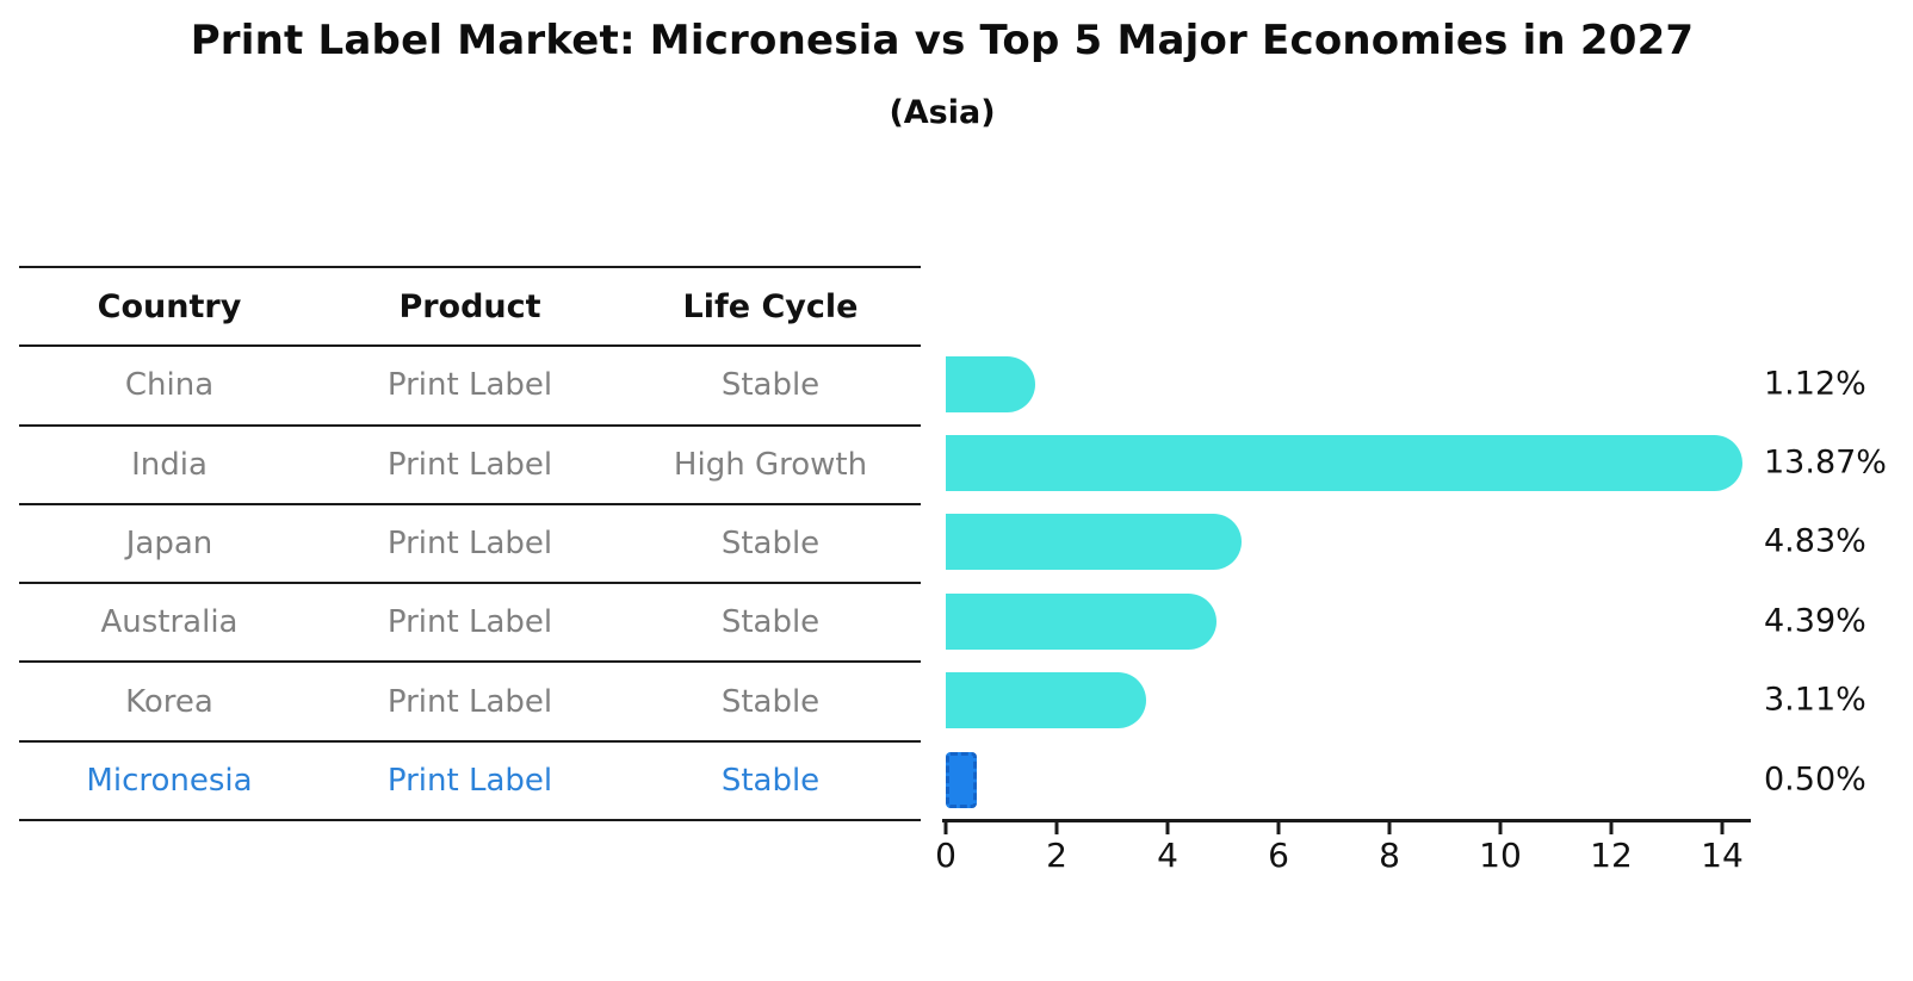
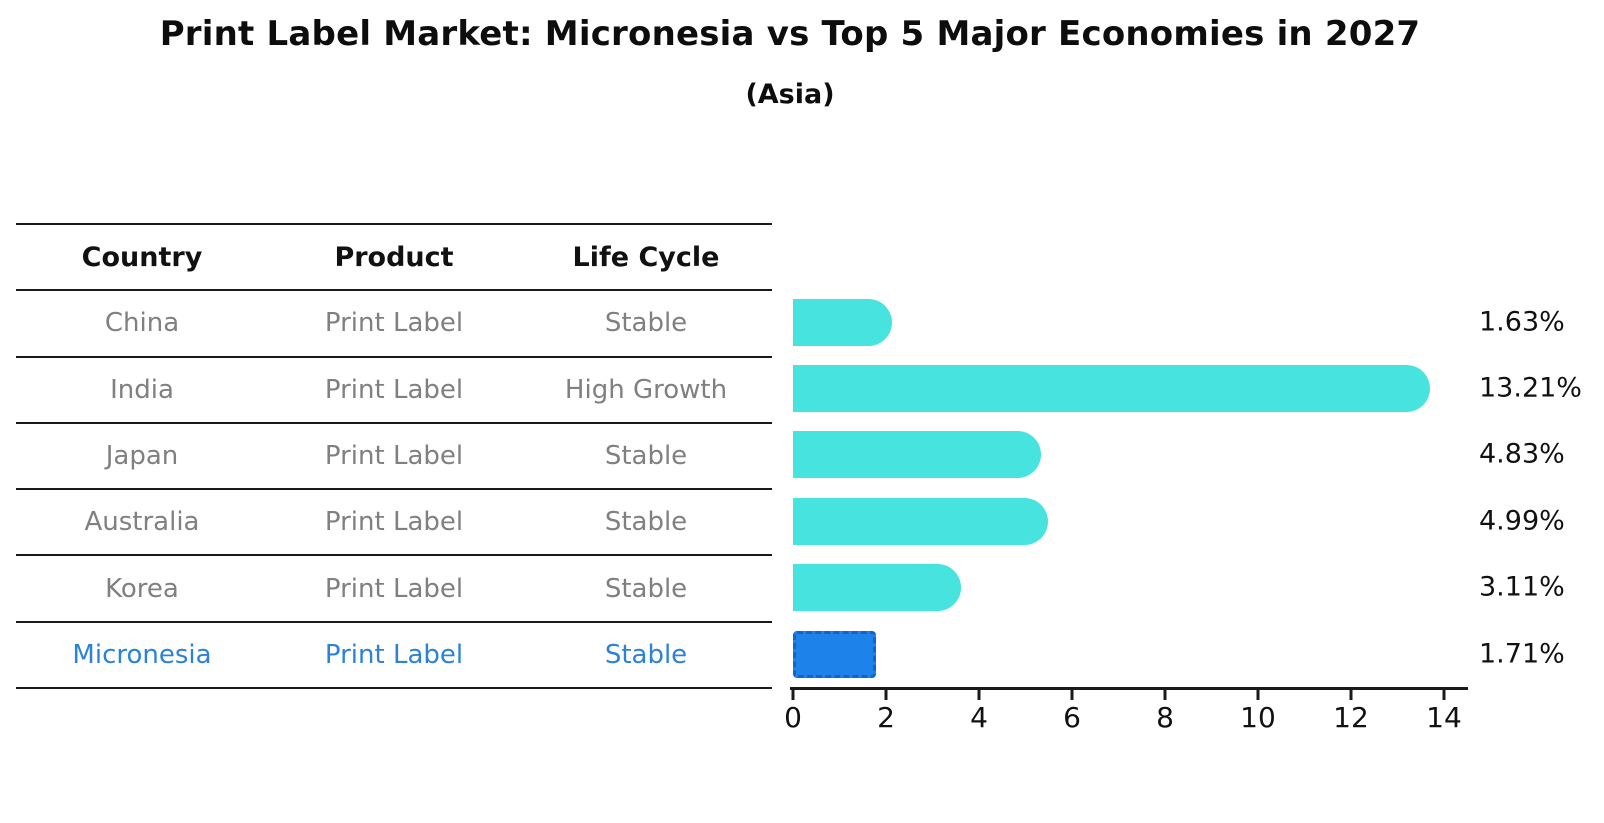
China: 1.12% -> 1.63%
India: 13.87% -> 13.21%
Australia: 4.39% -> 4.99%
Micronesia: 0.50% -> 1.71%
